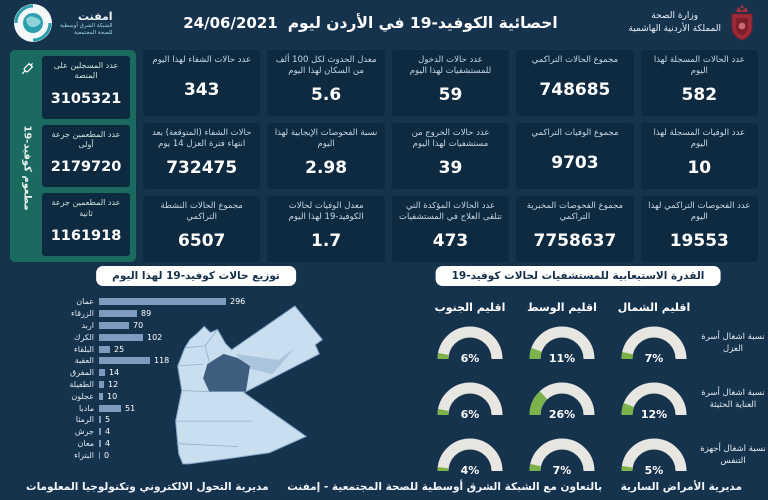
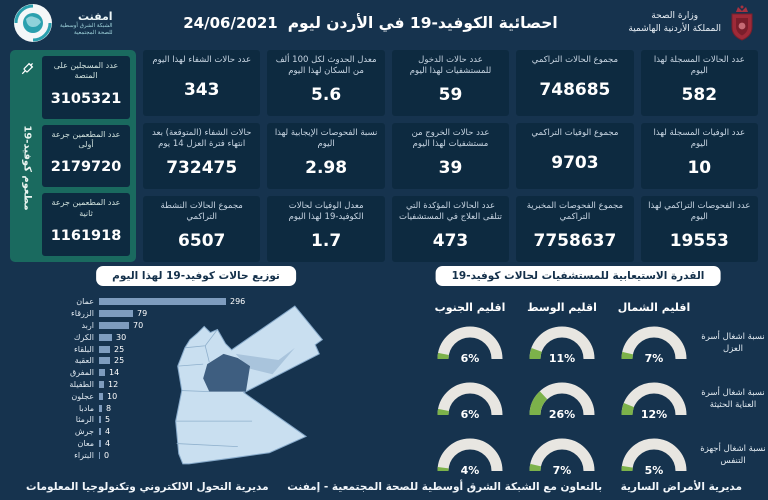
توزيع حالات كوفيد-19 لهذا اليوم/الزرقاء: 89 -> 79
توزيع حالات كوفيد-19 لهذا اليوم/الكرك: 102 -> 30
توزيع حالات كوفيد-19 لهذا اليوم/العقبة: 118 -> 25
توزيع حالات كوفيد-19 لهذا اليوم/مادبا: 51 -> 8
